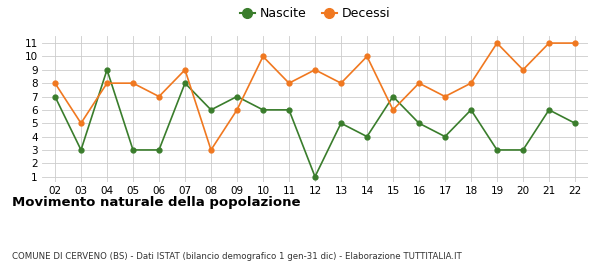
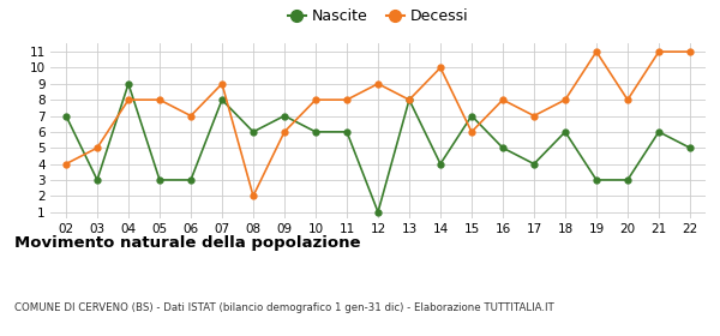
Decessi/02: 8 -> 4
Decessi/08: 3 -> 2
Decessi/10: 10 -> 8
Nascite/13: 5 -> 8
Decessi/20: 9 -> 8
